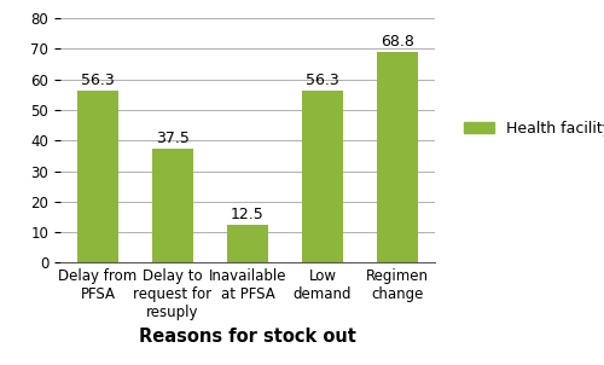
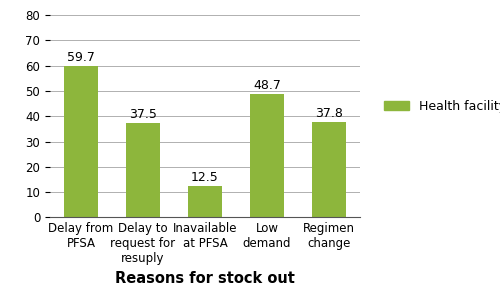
Delay from PFSA: 56.3 -> 59.7
Low demand: 56.3 -> 48.7
Regimen change: 68.8 -> 37.8
